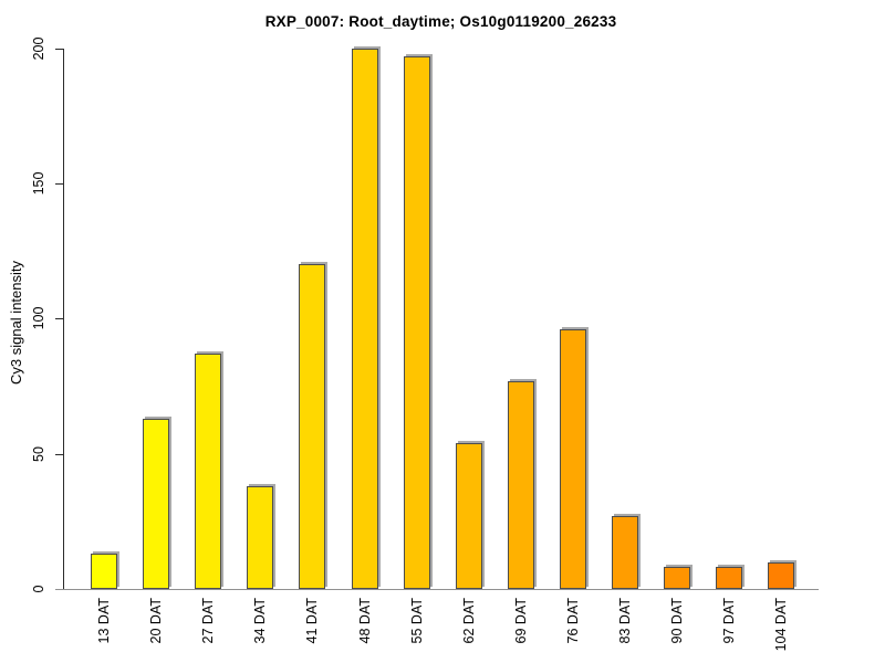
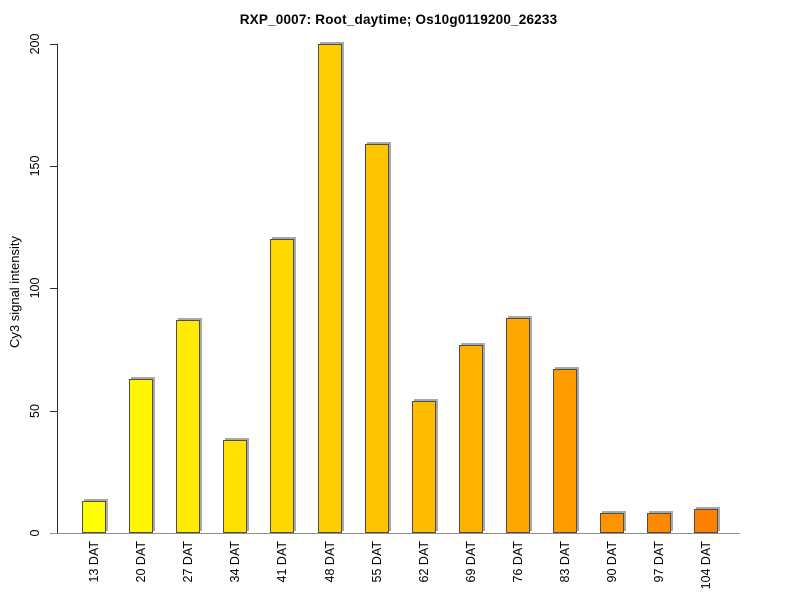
55 DAT: 197 -> 159
76 DAT: 96 -> 88
83 DAT: 27 -> 67
